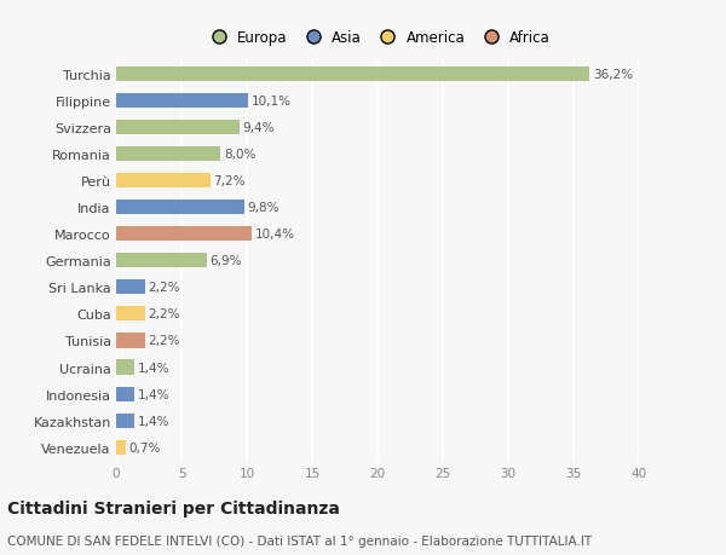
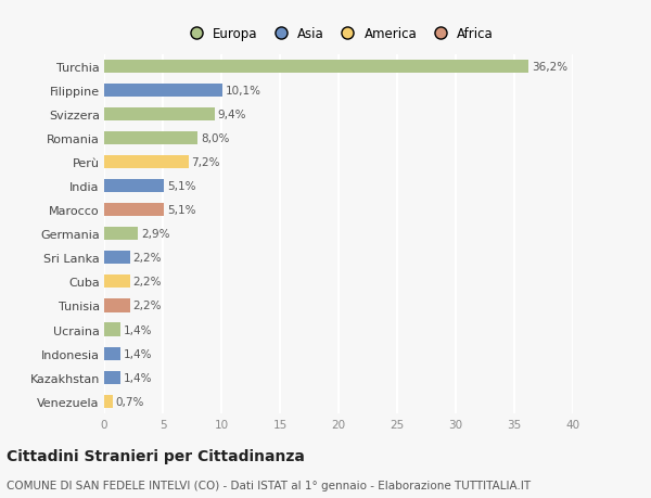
India: 9,8% -> 5,1%
Marocco: 10,4% -> 5,1%
Germania: 6,9% -> 2,9%
